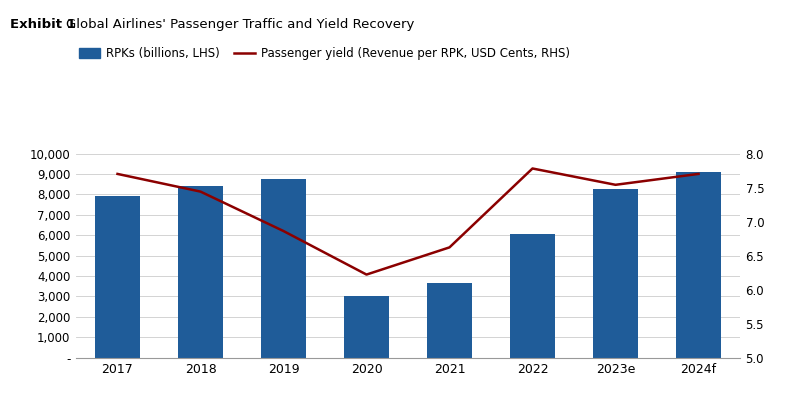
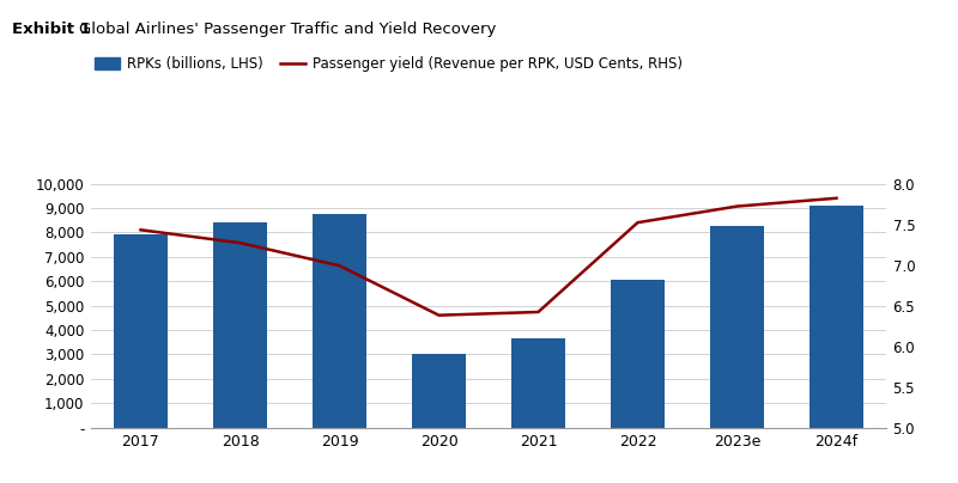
Passenger yield (Revenue per RPK, USD Cents, RHS)/2017: 7.70 -> 7.43
Passenger yield (Revenue per RPK, USD Cents, RHS)/2018: 7.44 -> 7.27
Passenger yield (Revenue per RPK, USD Cents, RHS)/2019: 6.86 -> 6.99
Passenger yield (Revenue per RPK, USD Cents, RHS)/2020: 6.22 -> 6.38
Passenger yield (Revenue per RPK, USD Cents, RHS)/2021: 6.62 -> 6.42
Passenger yield (Revenue per RPK, USD Cents, RHS)/2022: 7.78 -> 7.52
Passenger yield (Revenue per RPK, USD Cents, RHS)/2023e: 7.54 -> 7.72
Passenger yield (Revenue per RPK, USD Cents, RHS)/2024f: 7.70 -> 7.82
